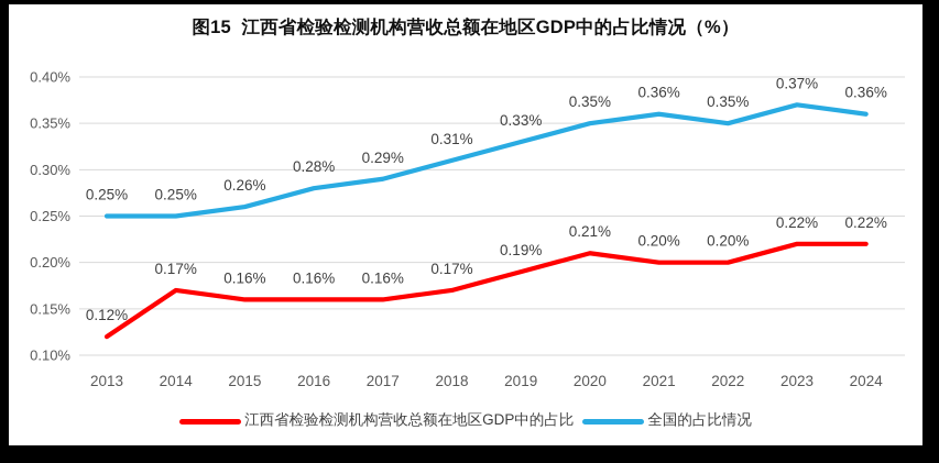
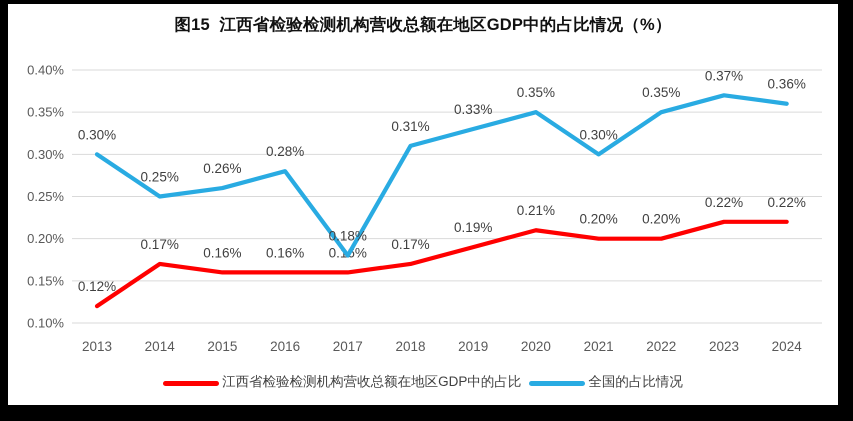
全国的占比情况/2013: 0.25% -> 0.30%
全国的占比情况/2017: 0.29% -> 0.18%
全国的占比情况/2021: 0.36% -> 0.30%
